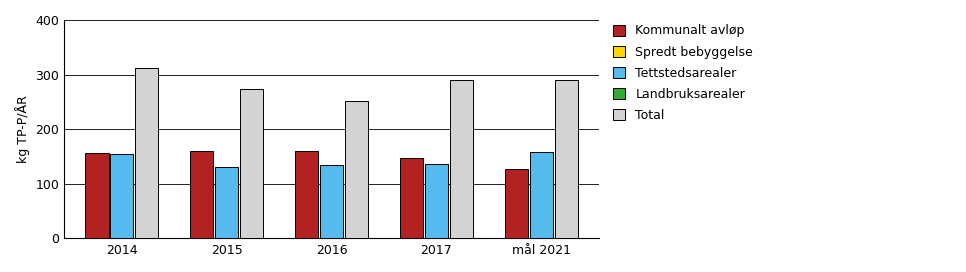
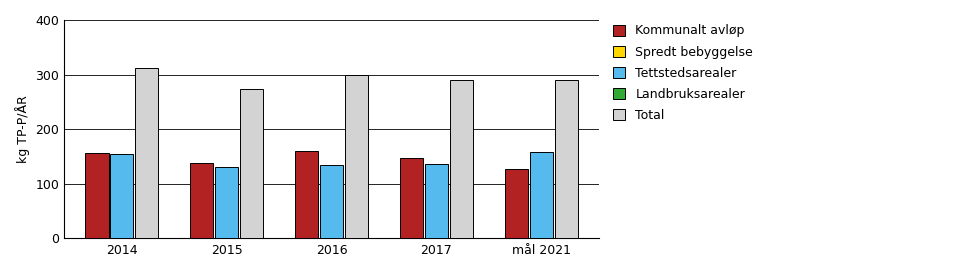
Kommunalt avløp/2015: 160 -> 138
Total/2016: 252 -> 299
